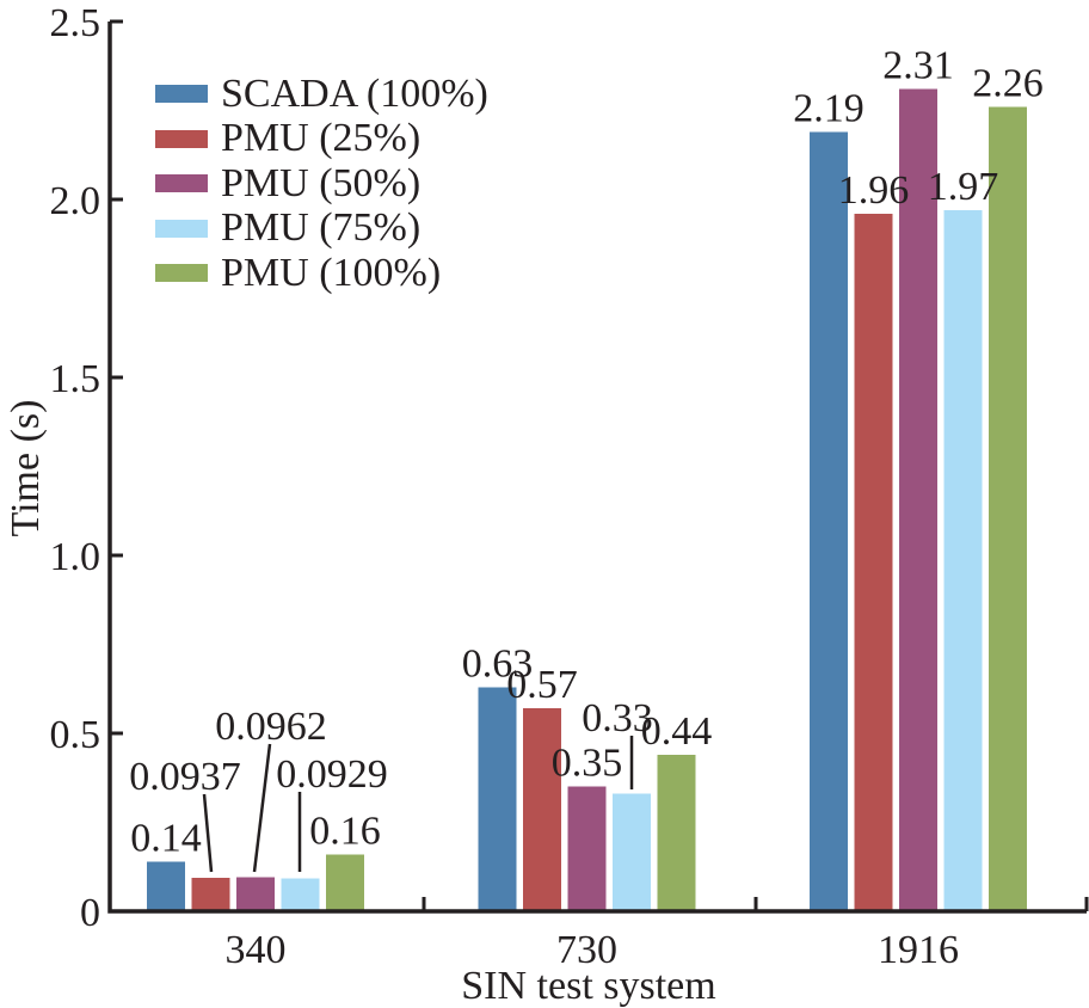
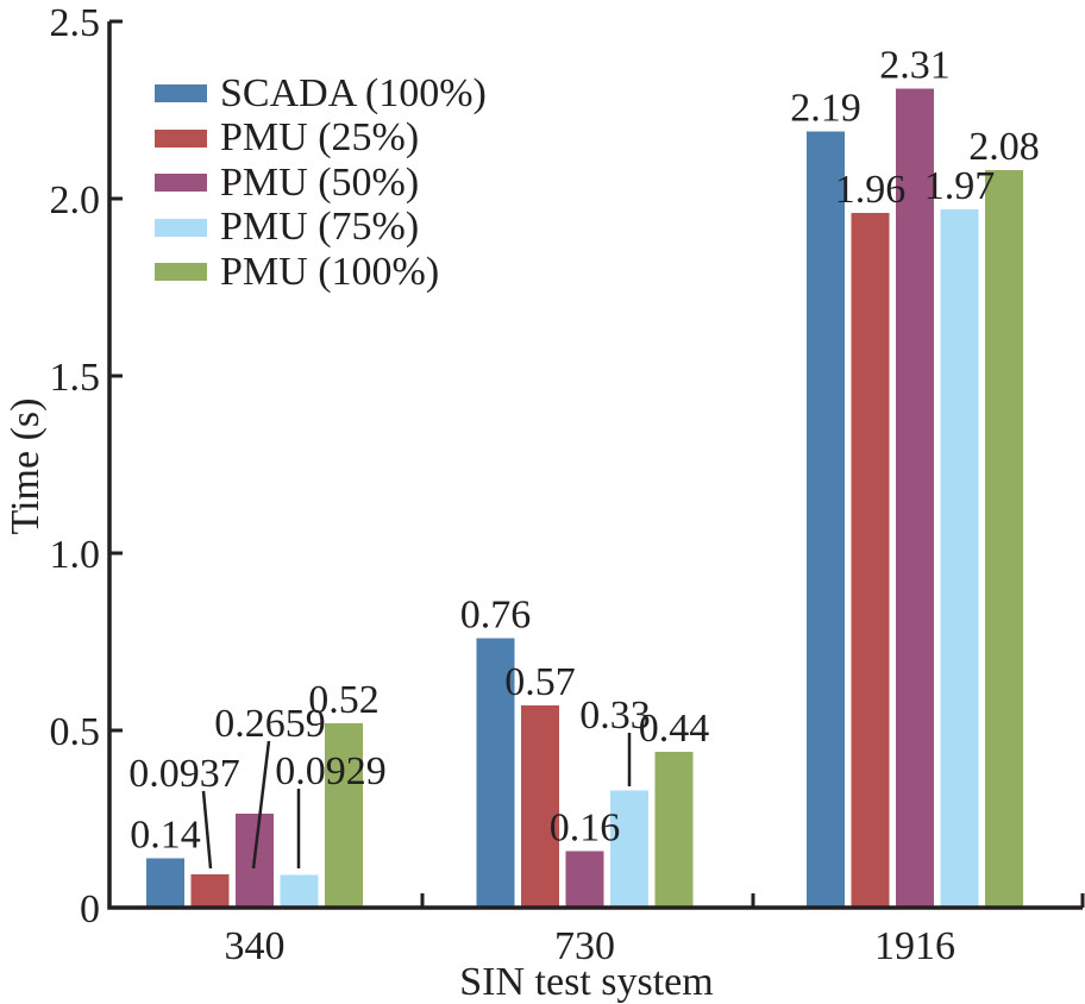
PMU (50%)/340: 0.0962 -> 0.2659
PMU (100%)/340: 0.16 -> 0.52
SCADA (100%)/730: 0.63 -> 0.76
PMU (50%)/730: 0.35 -> 0.16
PMU (100%)/1916: 2.26 -> 2.08
